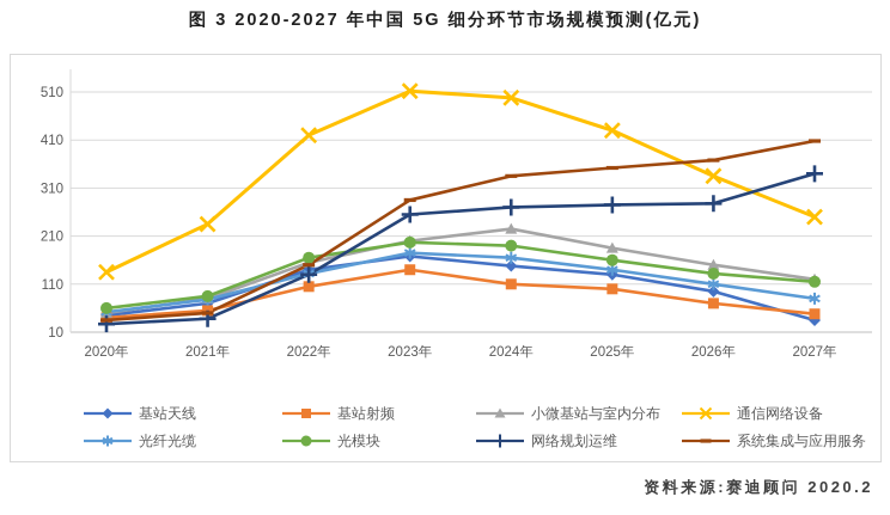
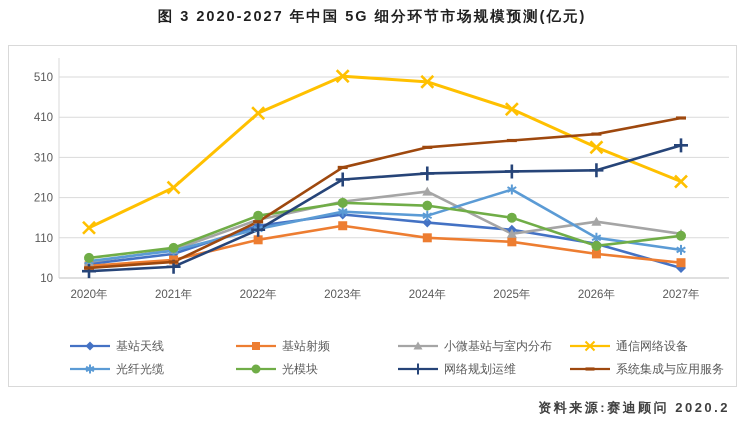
小微基站与室内分布/2025年: 180 -> 120
光纤光缆/2025年: 140 -> 230
光模块/2026年: 130 -> 90
